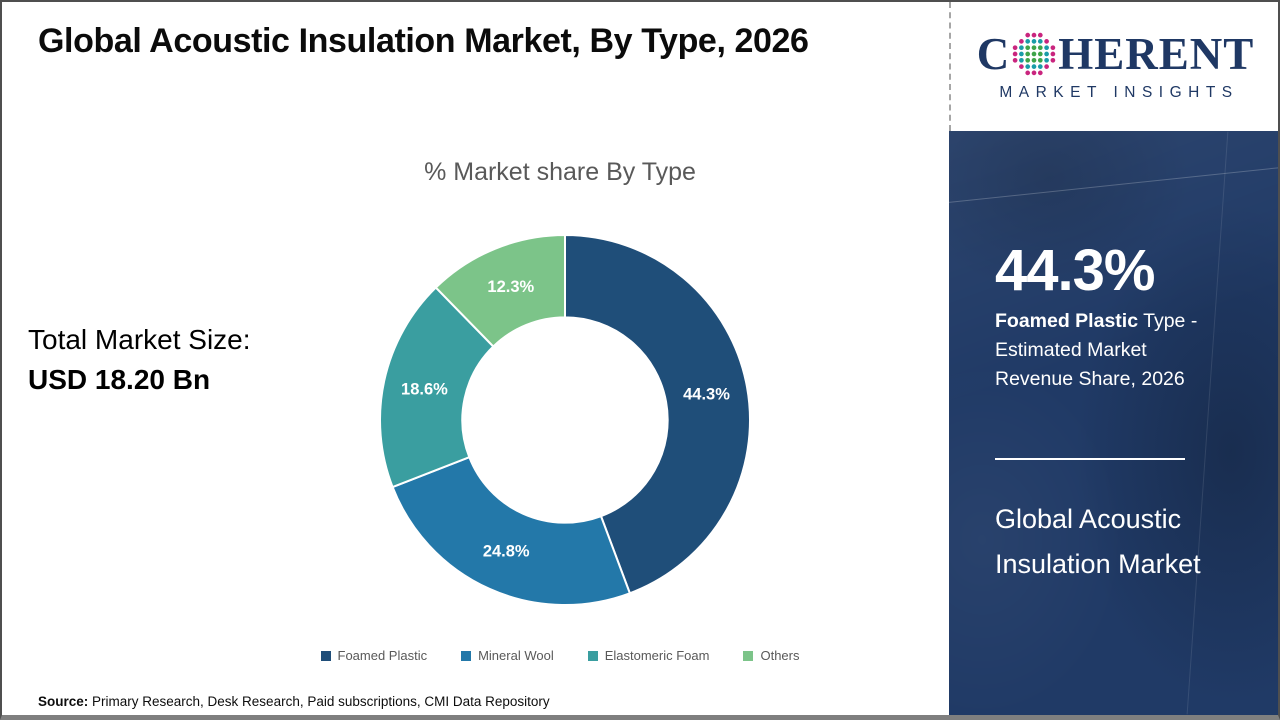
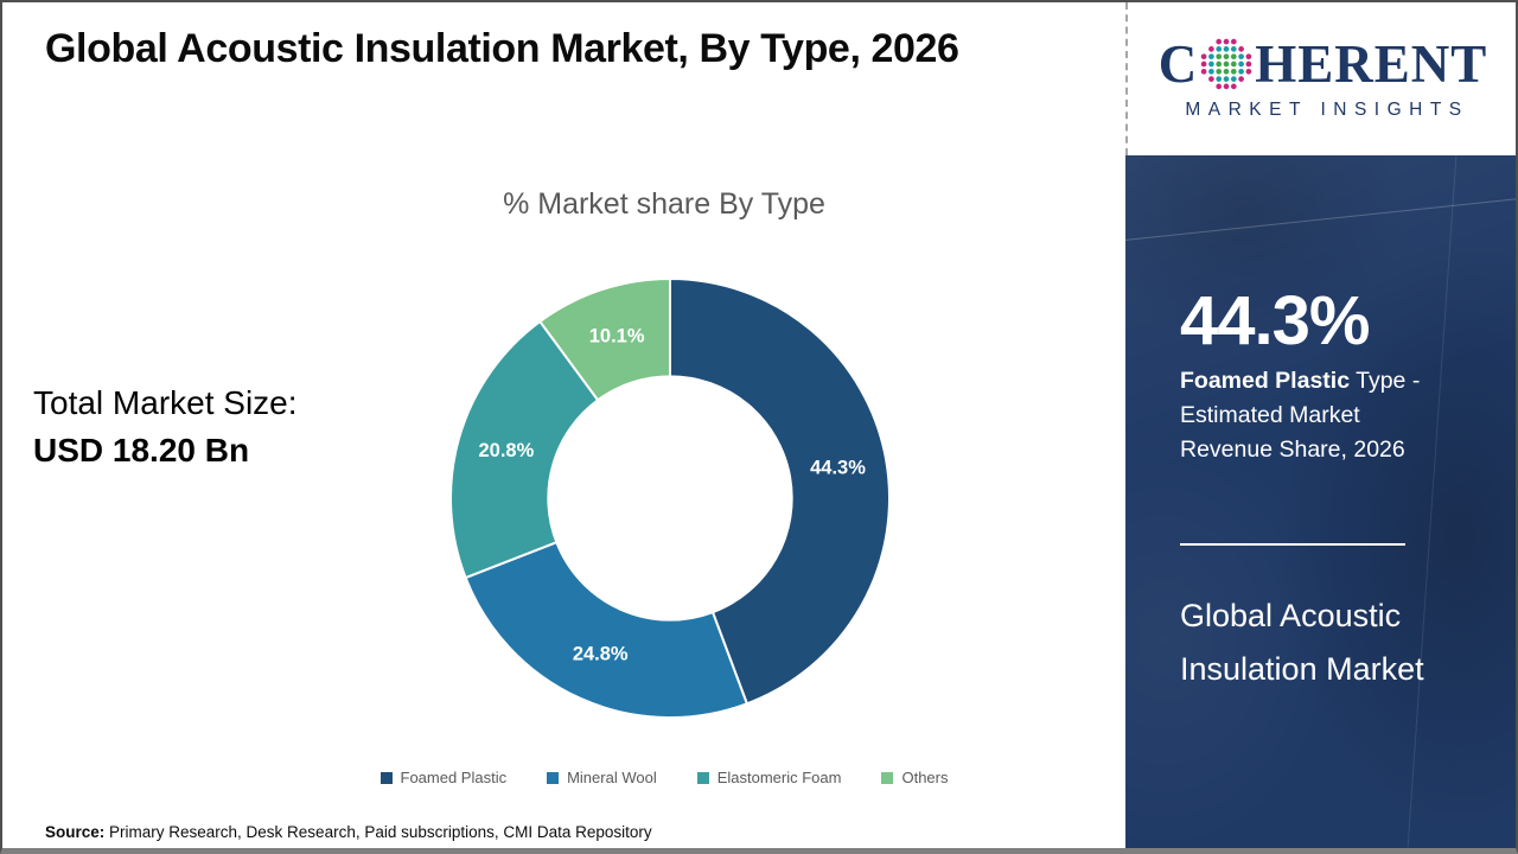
Elastomeric Foam: 18.6% -> 20.8%
Others: 12.3% -> 10.1%
